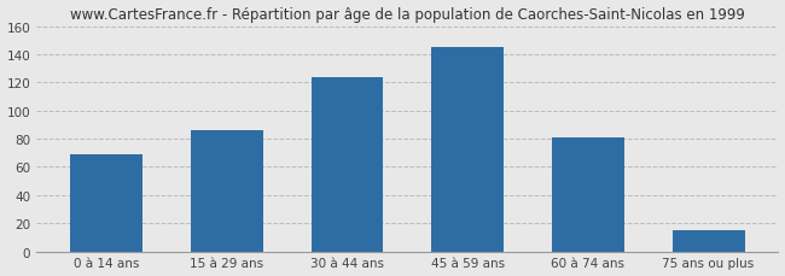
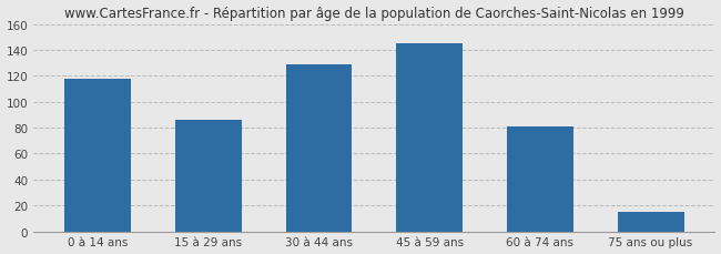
0 à 14 ans: 69 -> 118
30 à 44 ans: 124 -> 129
